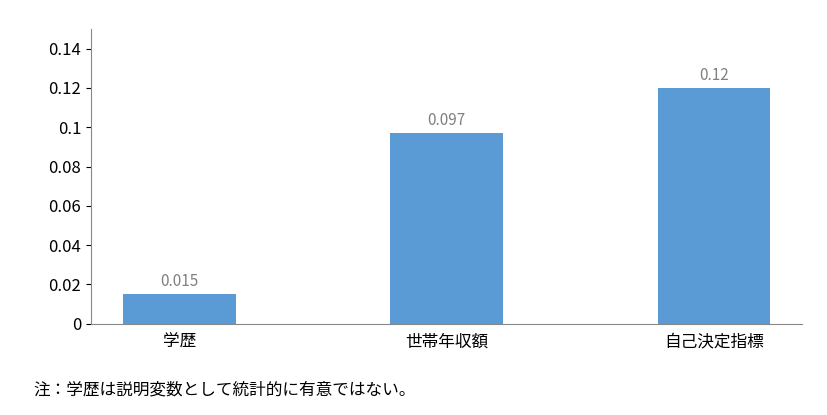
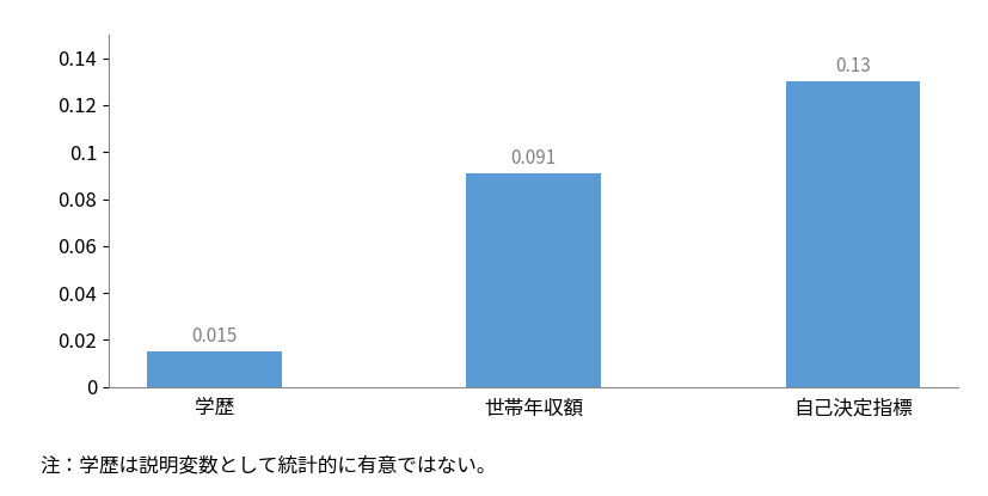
世帯年収額: 0.097 -> 0.091
自己決定指標: 0.12 -> 0.13
